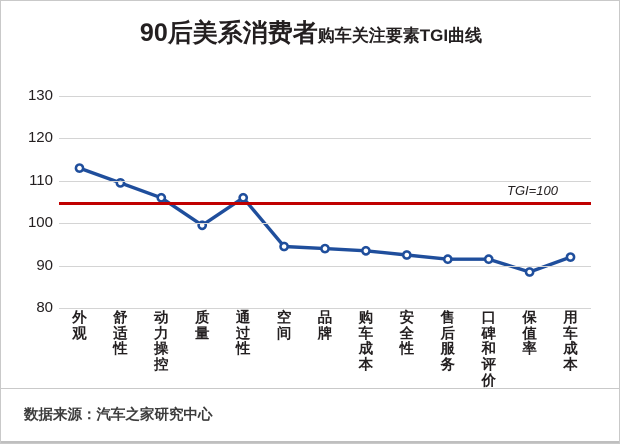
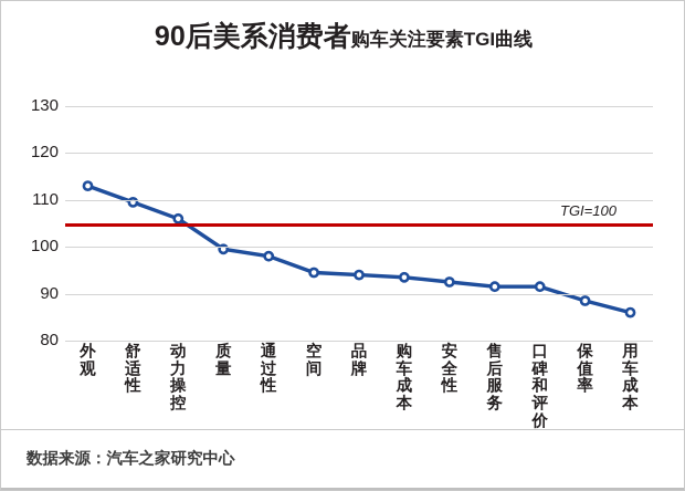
通过性: 106 -> 98
用车成本: 92 -> 86
